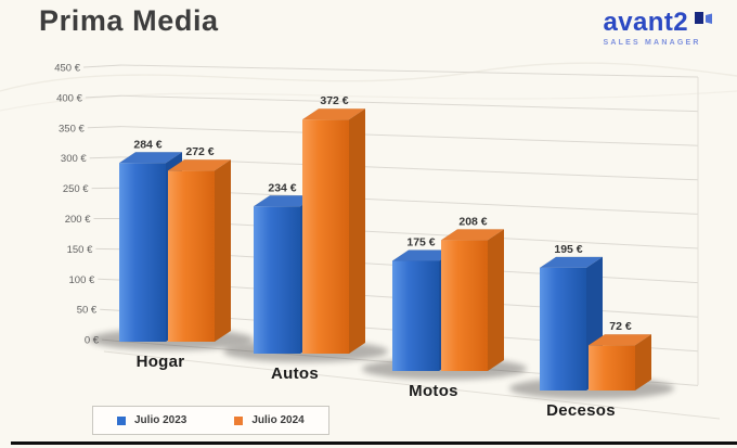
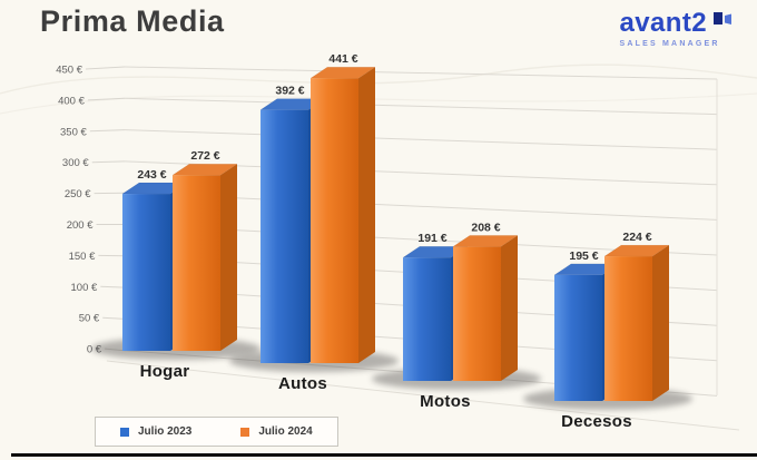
Julio 2023/Hogar: 284 -> 243
Julio 2023/Autos: 234 -> 392
Julio 2024/Autos: 372 -> 441
Julio 2023/Motos: 175 -> 191
Julio 2024/Decesos: 72 -> 224
